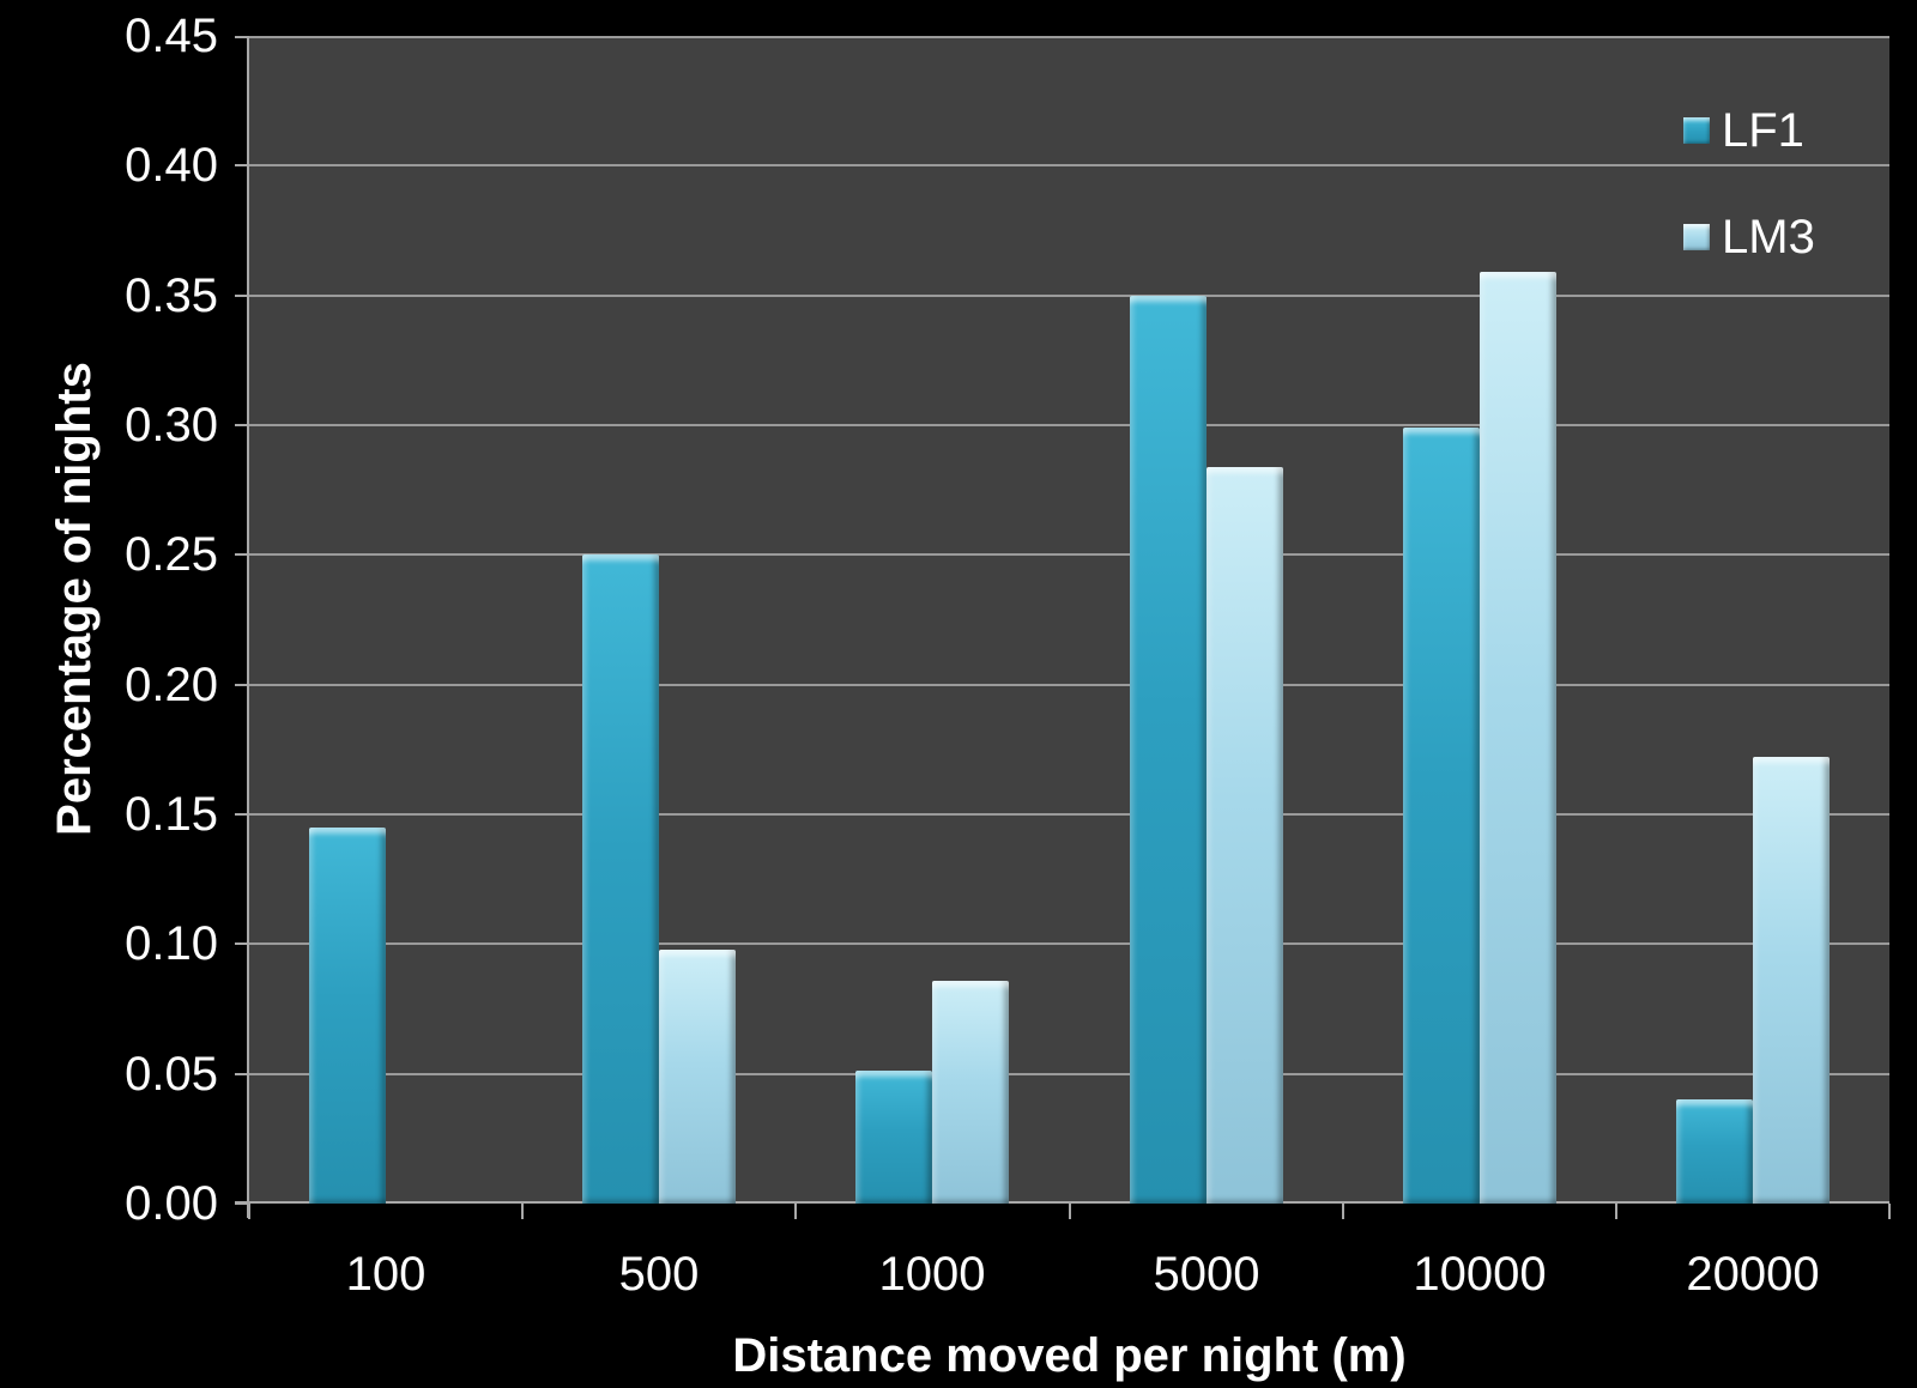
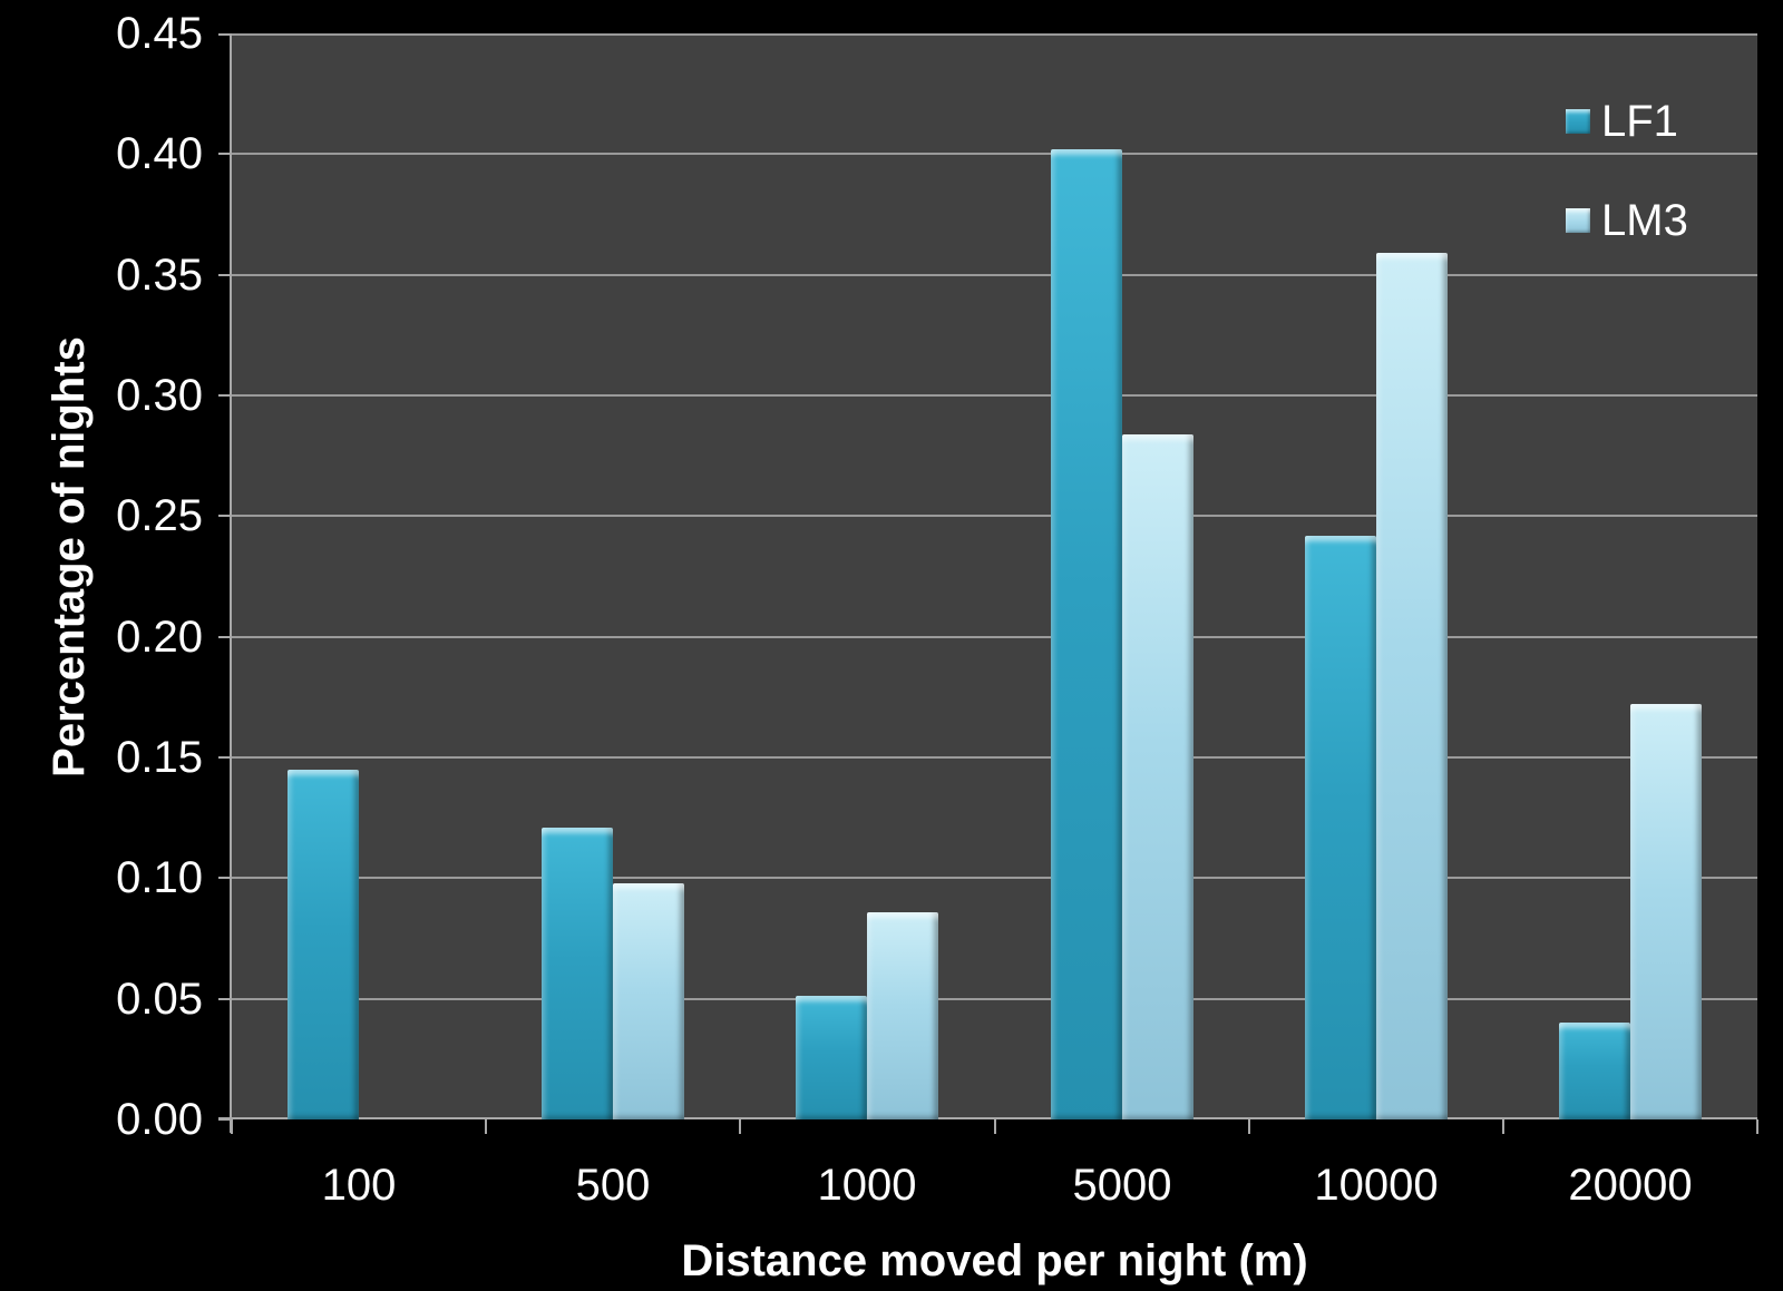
LF1/500: 0.250 -> 0.121
LF1/5000: 0.350 -> 0.402
LF1/10000: 0.299 -> 0.242
